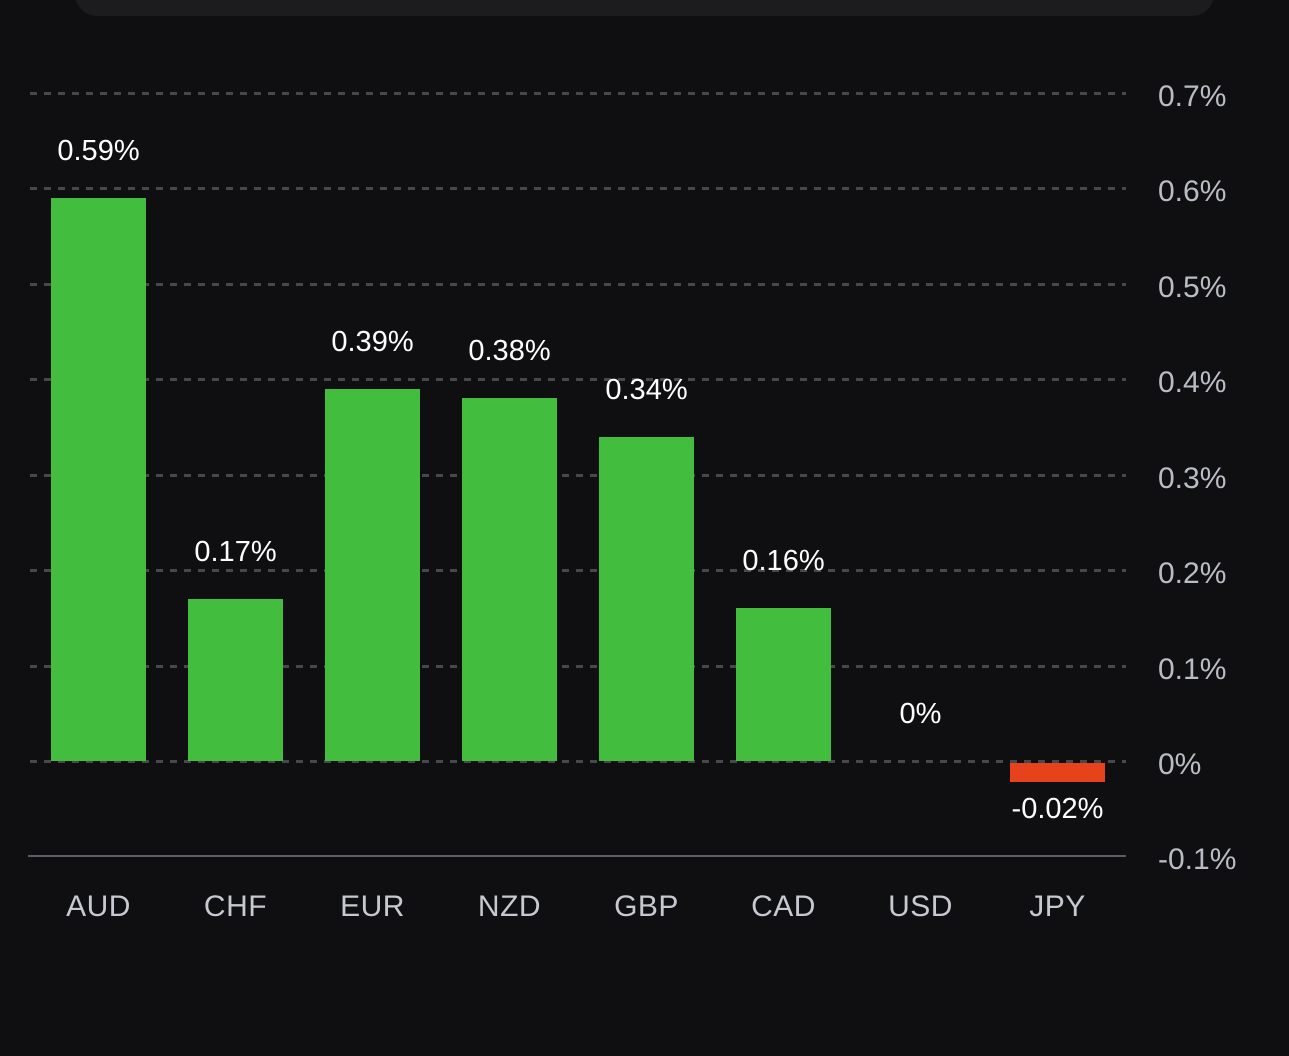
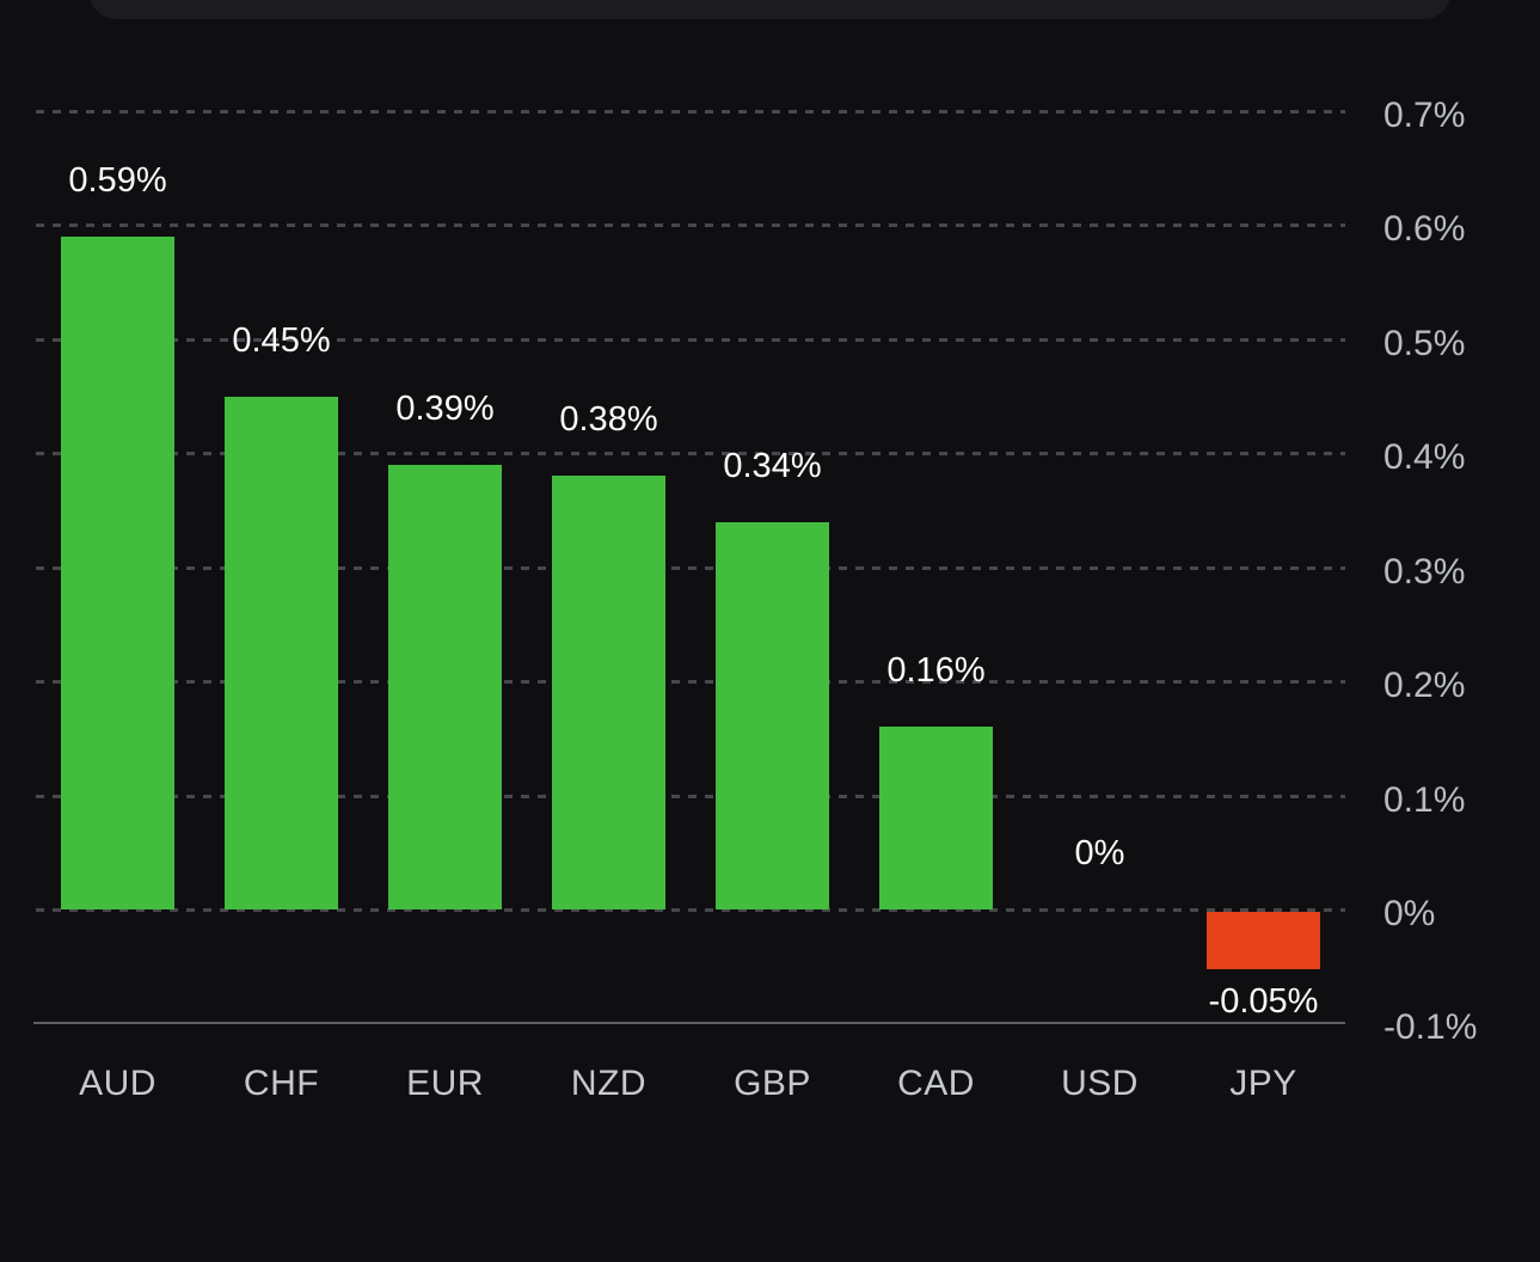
CHF: 0.17% -> 0.45%
JPY: -0.02% -> -0.05%
